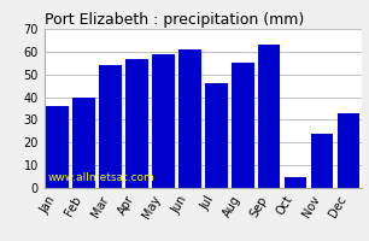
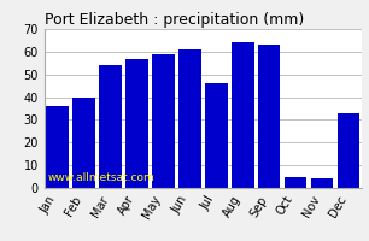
Aug: 55 -> 64
Nov: 24 -> 4
